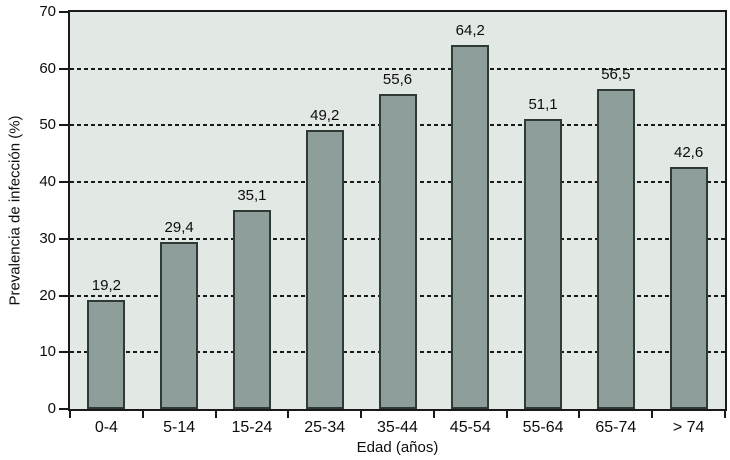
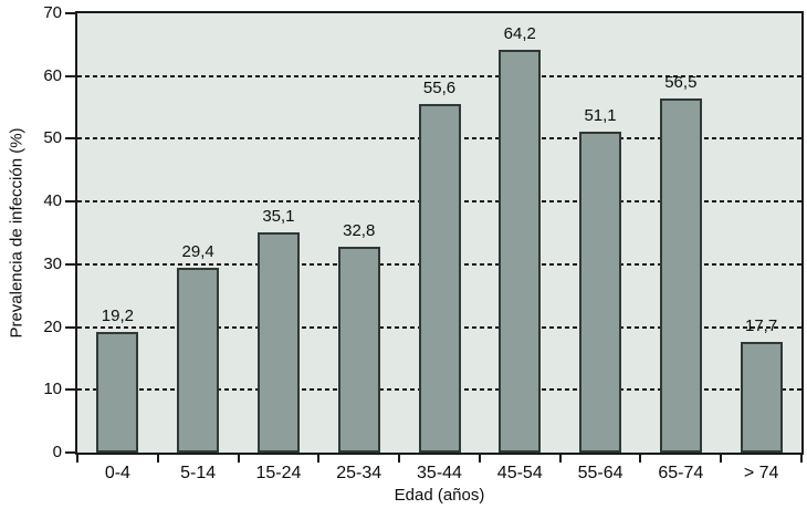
25-34: 49,2 -> 32,8
> 74: 42,6 -> 17,7
